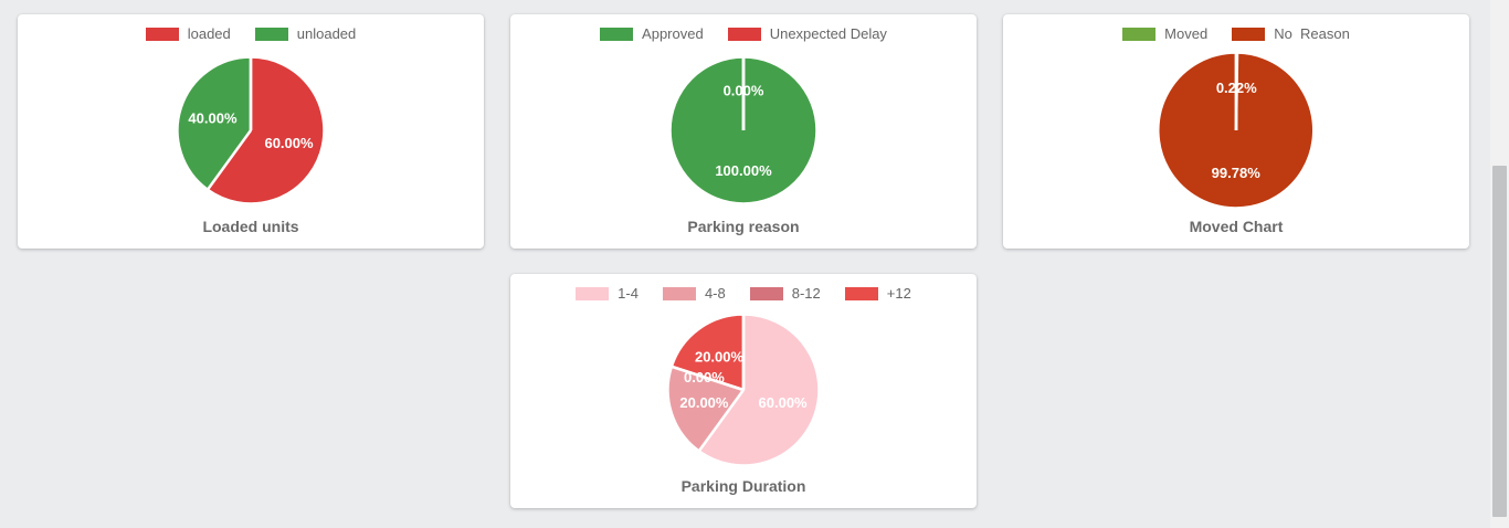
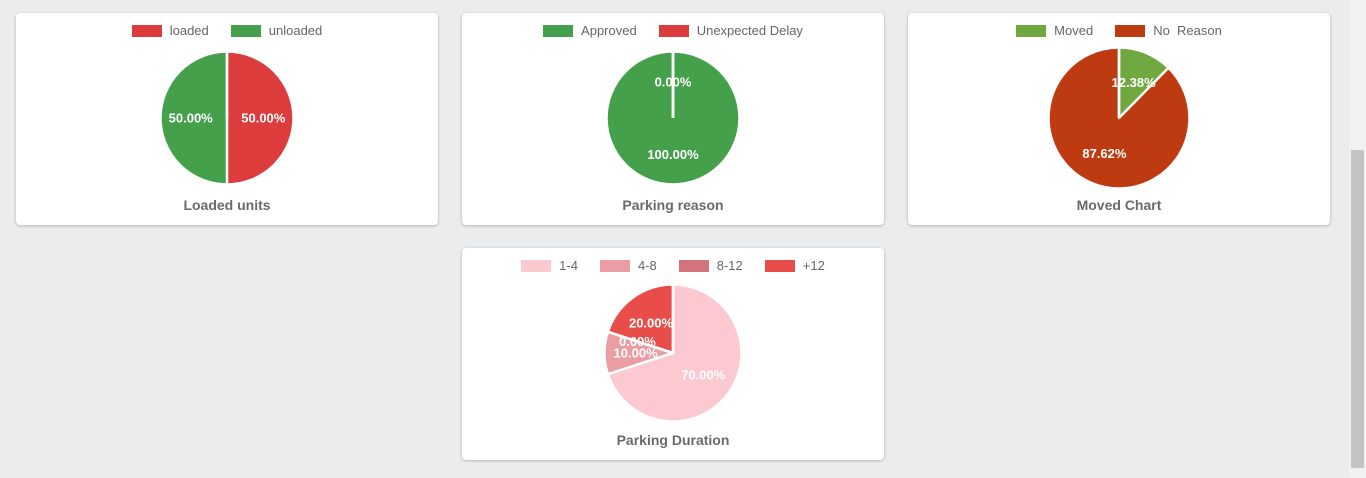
Loaded units/loaded: 60.00% -> 50.00%
Loaded units/unloaded: 40.00% -> 50.00%
Moved Chart/Moved: 0.22% -> 12.38%
Moved Chart/No Reason: 99.78% -> 87.62%
Parking Duration/1-4: 60.00% -> 70.00%
Parking Duration/4-8: 20.00% -> 10.00%
